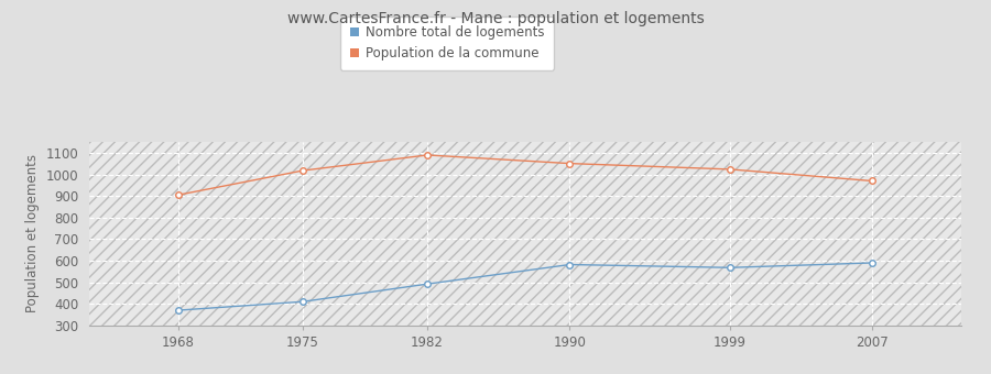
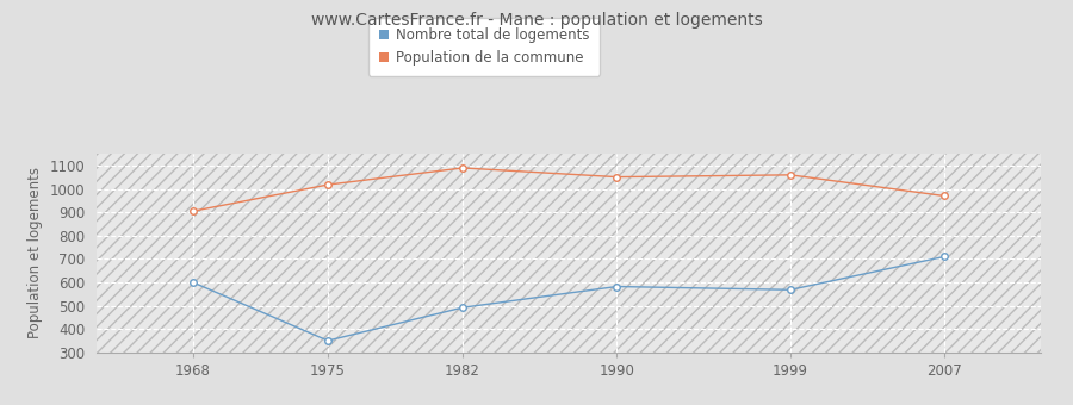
Nombre total de logements/1968: 370 -> 600
Nombre total de logements/1975: 410 -> 350
Population de la commune/1999: 1020 -> 1060
Nombre total de logements/2007: 590 -> 710
